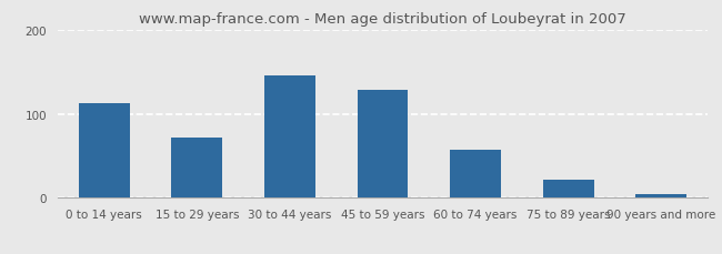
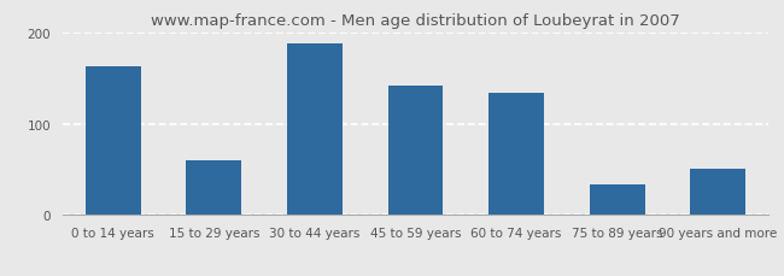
0 to 14 years: 113 -> 162
15 to 29 years: 72 -> 60
30 to 44 years: 145 -> 188
45 to 59 years: 128 -> 142
60 to 74 years: 57 -> 134
75 to 89 years: 22 -> 34
90 years and more: 5 -> 50
